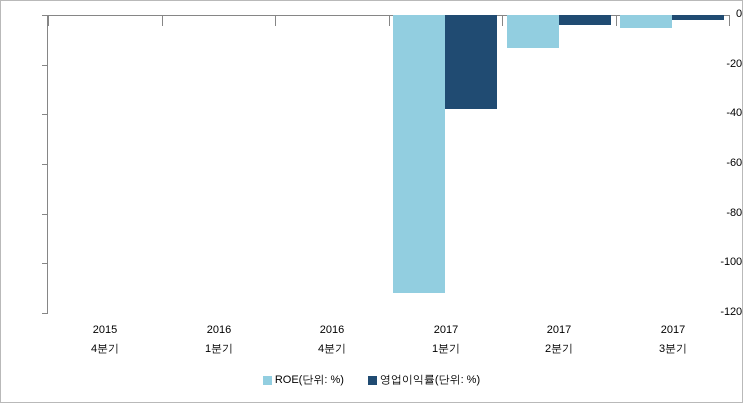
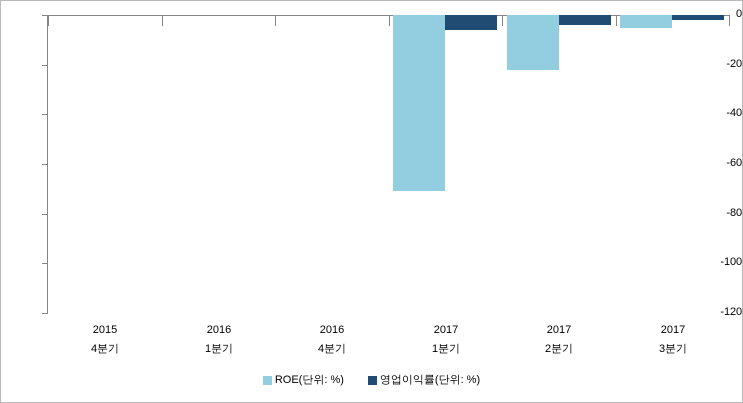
ROE(단위: %)/2017 1분기: -112 -> -71
영업이익률(단위: %)/2017 1분기: -38 -> -6
ROE(단위: %)/2017 2분기: -13 -> -22
